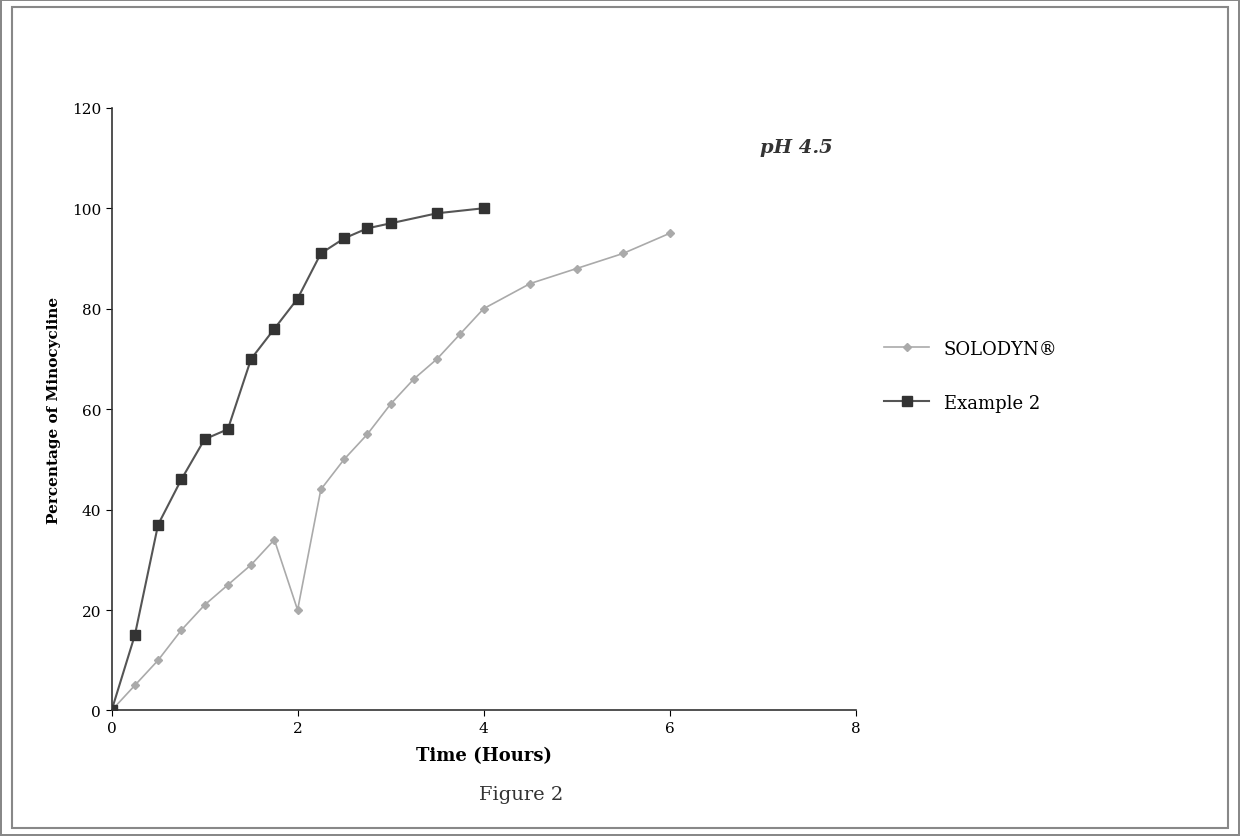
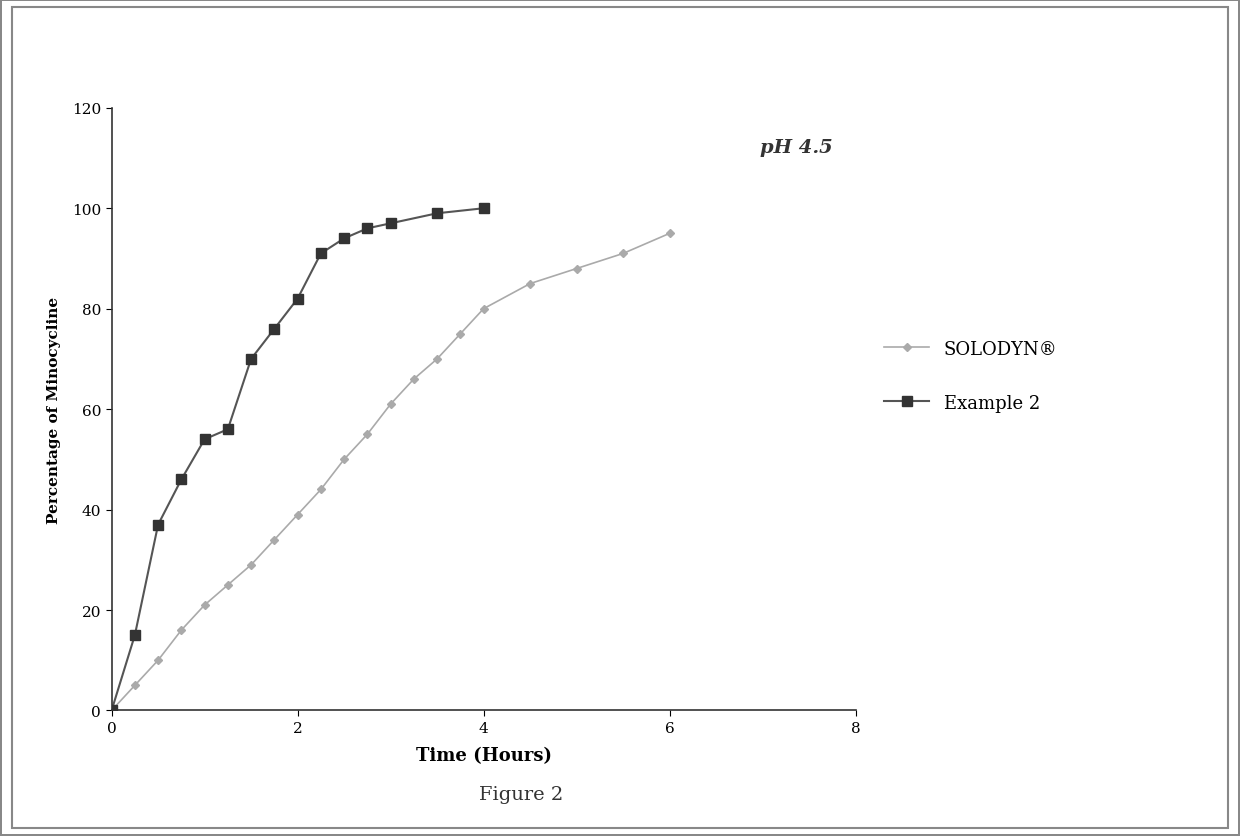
SOLODYN®/2: 20 -> 39
